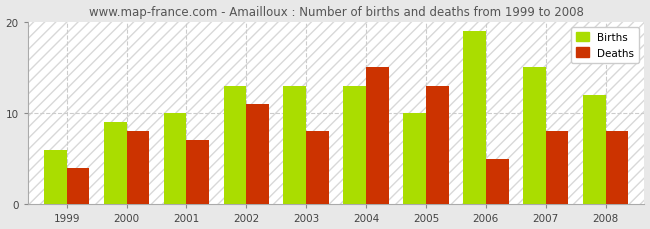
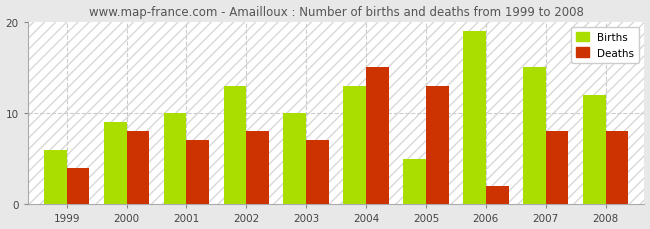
Deaths/2002: 11 -> 8
Births/2003: 13 -> 10
Deaths/2003: 8 -> 7
Births/2005: 10 -> 5
Deaths/2006: 5 -> 2
